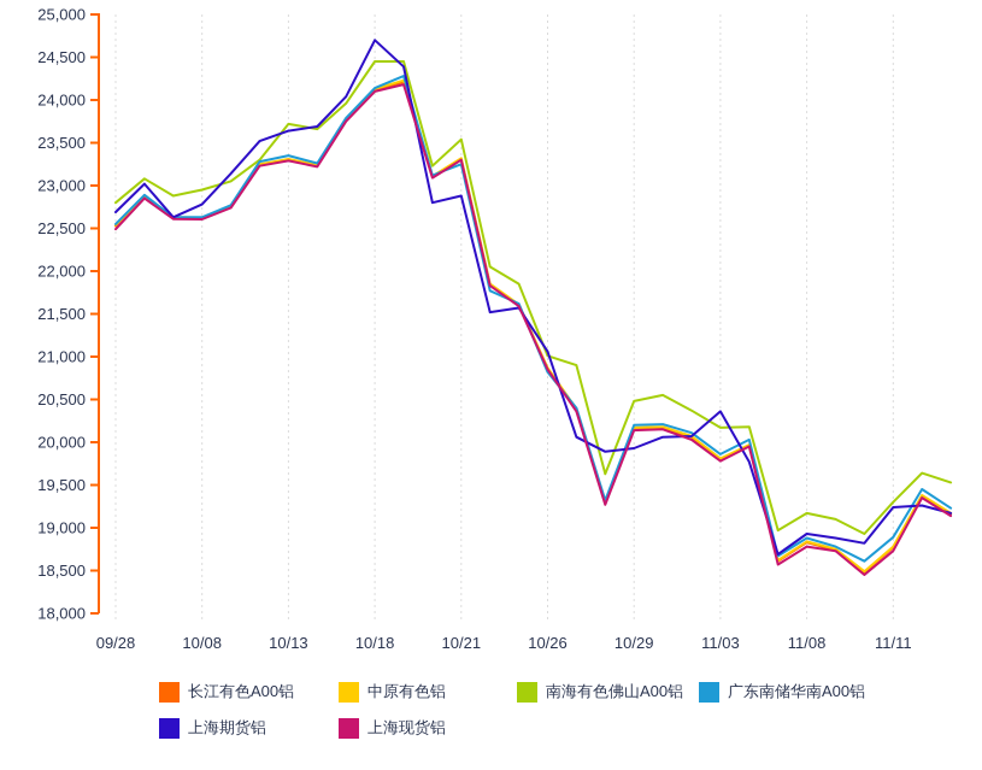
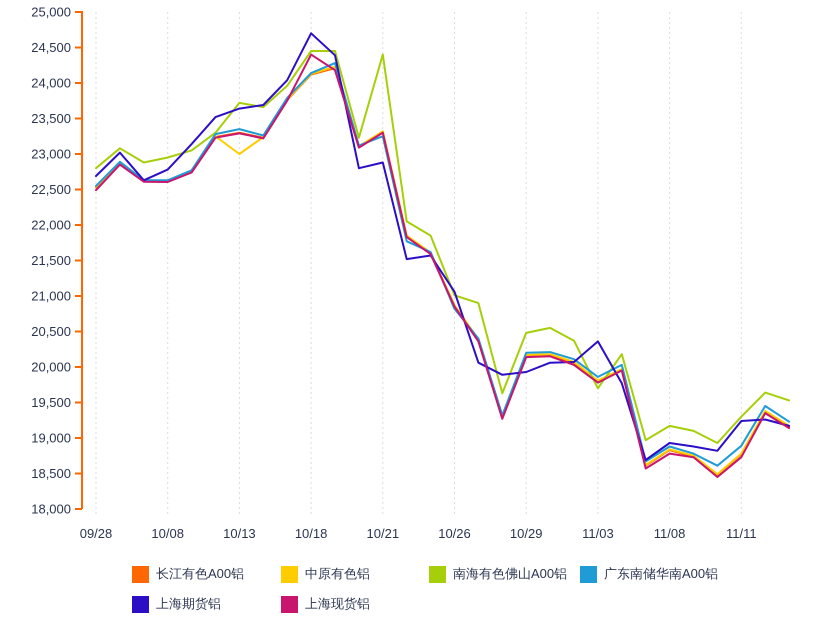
中原有色铝/10/13: 23300 -> 23000
上海现货铝/10/18: 24100 -> 24400
南海有色佛山A00铝/10/21: 23500 -> 24400
南海有色佛山A00铝/11/03: 20200 -> 19700
